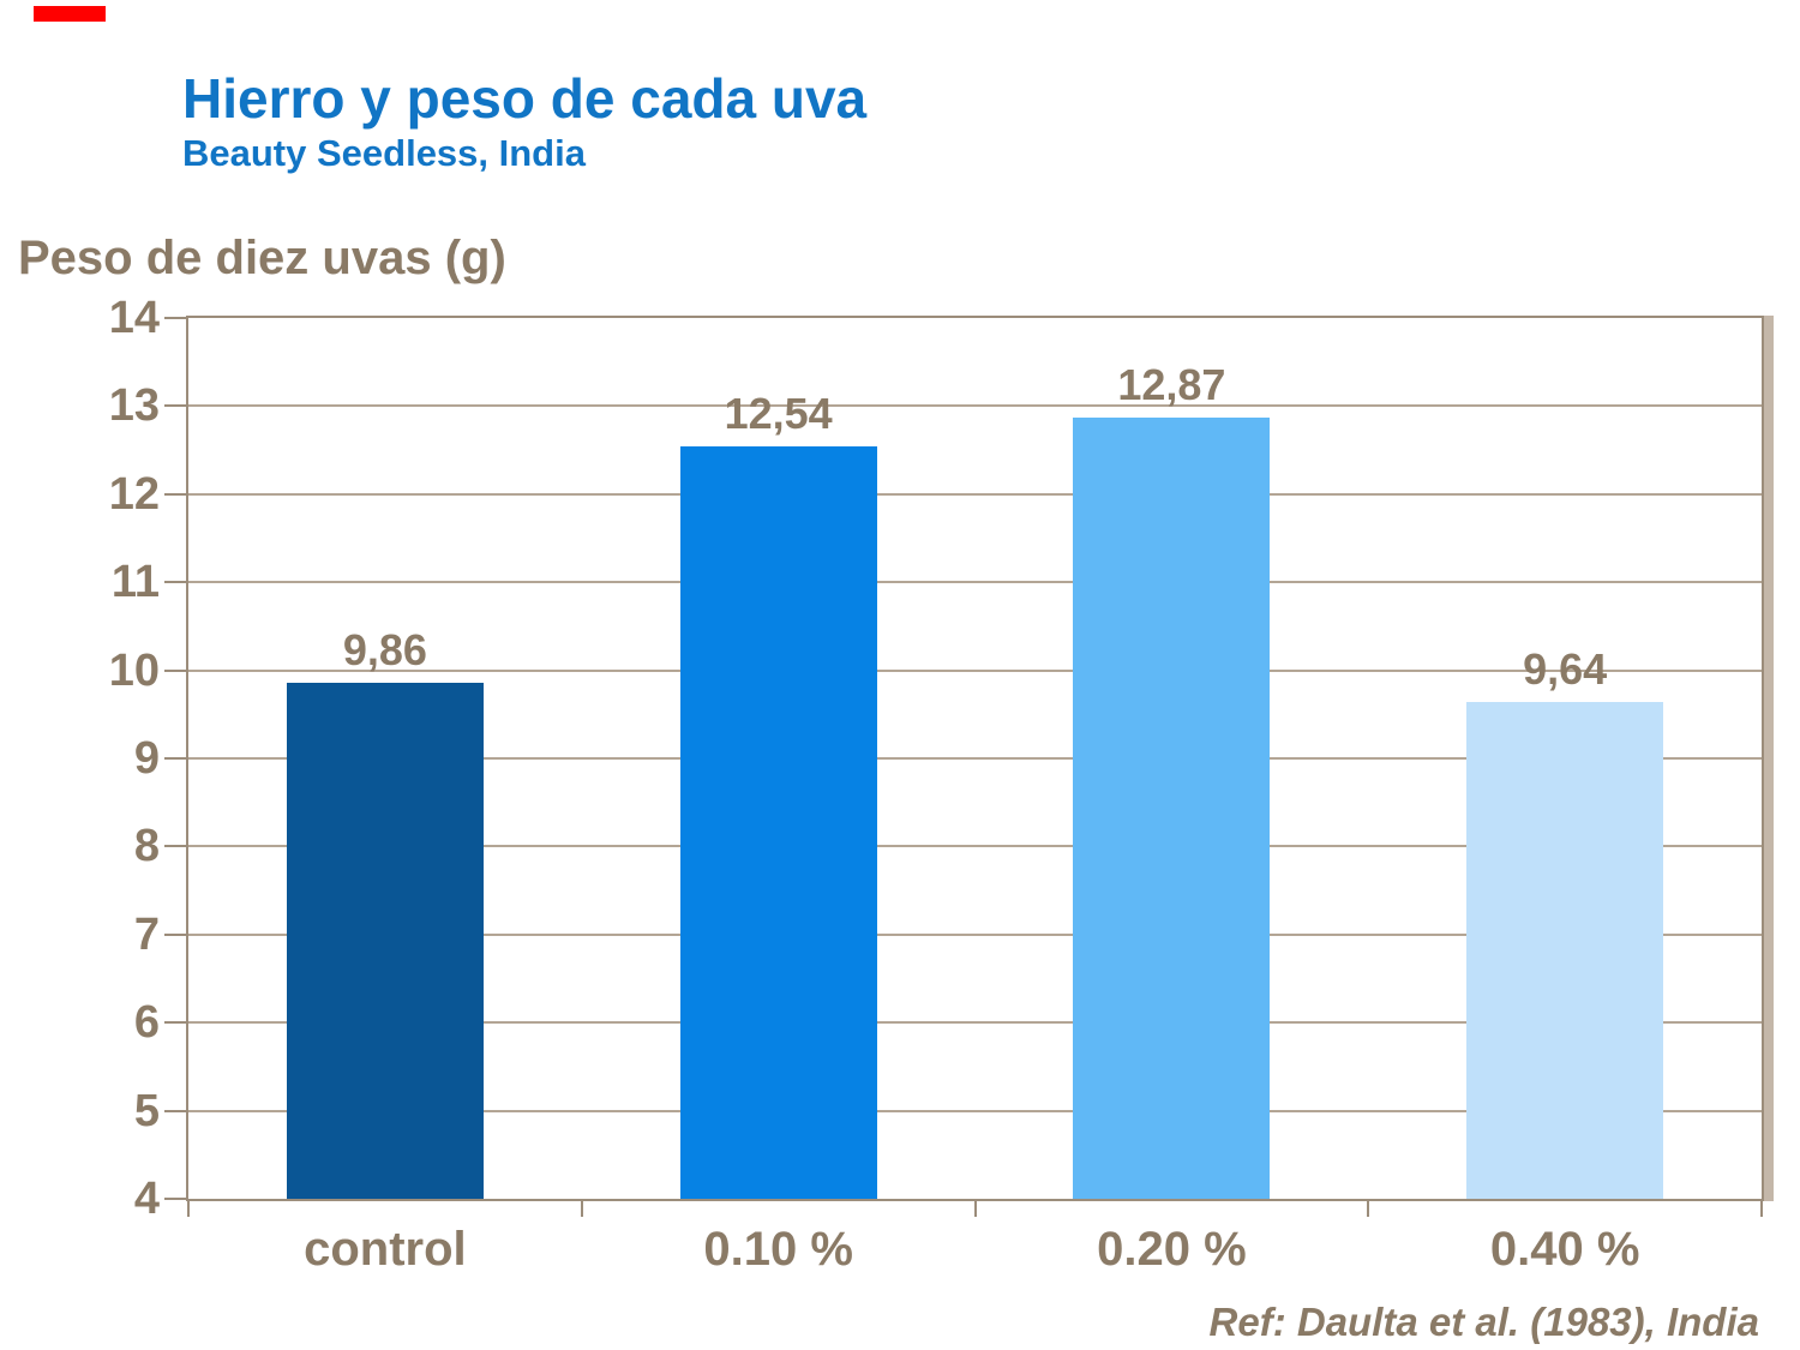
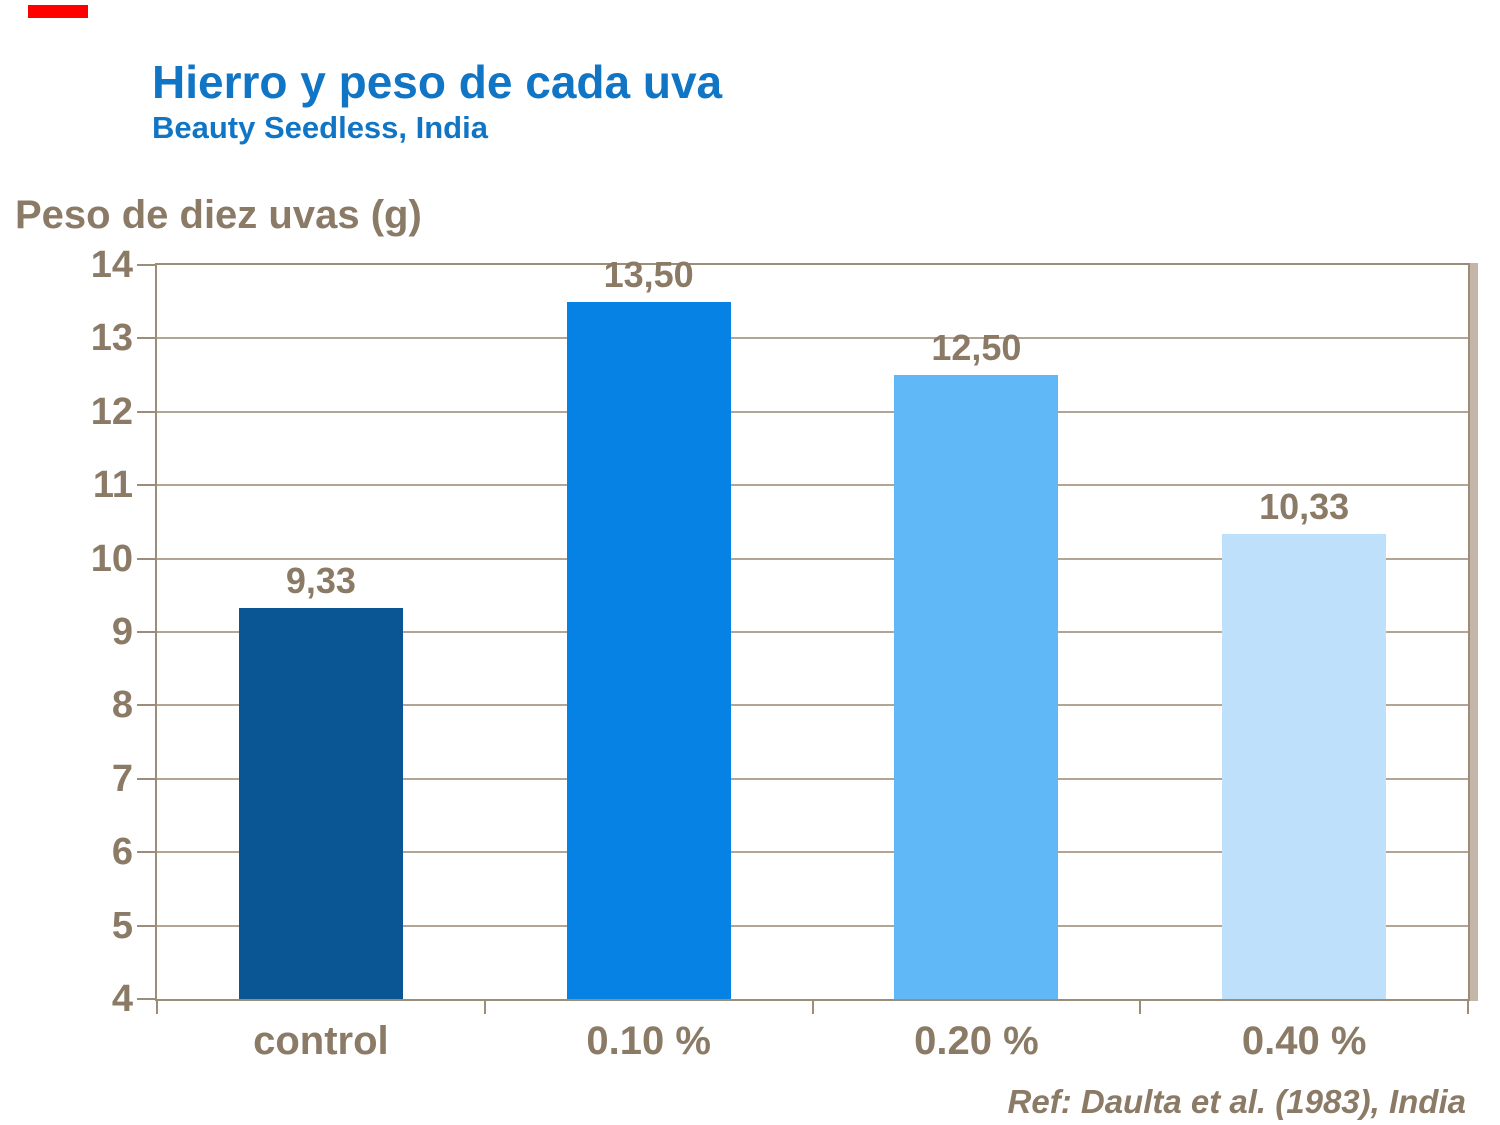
control: 9,86 -> 9,33
0.10 %: 12,54 -> 13,50
0.20 %: 12,87 -> 12,50
0.40 %: 9,64 -> 10,33
